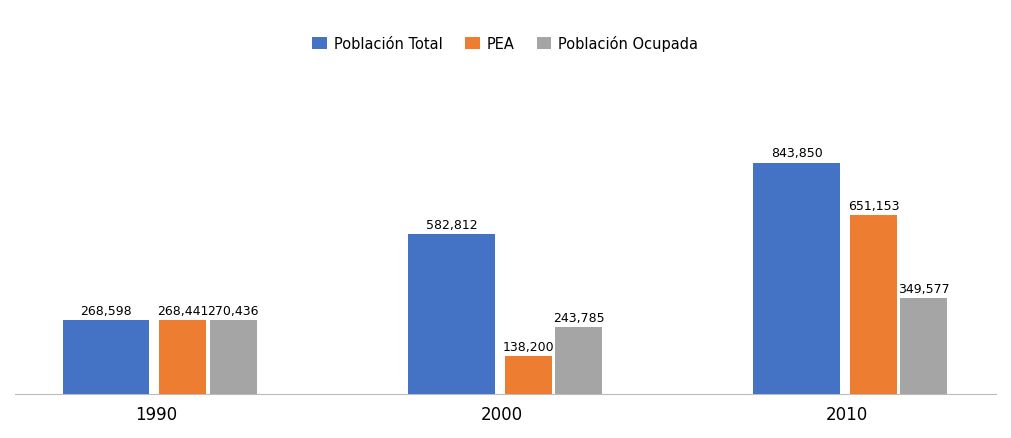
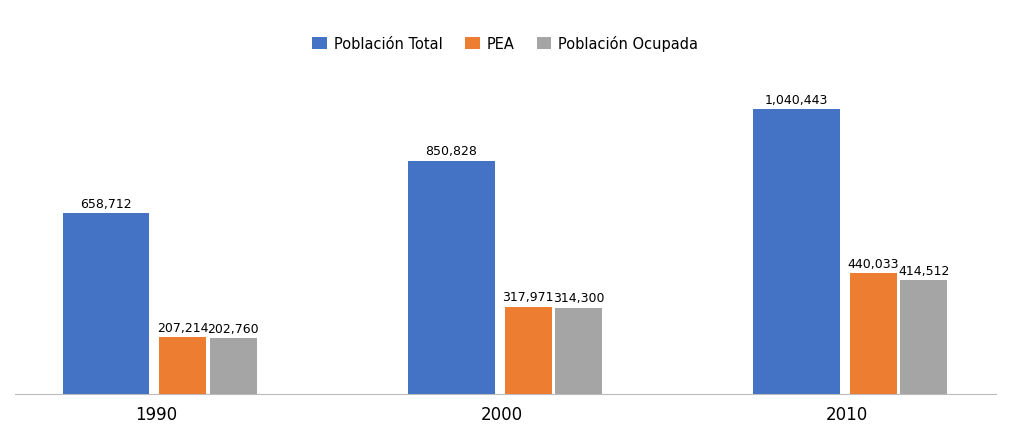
Población Total/1990: 268,598 -> 658,712
PEA/1990: 268,441 -> 207,214
Población Ocupada/1990: 270,436 -> 202,760
Población Total/2000: 582,812 -> 850,828
PEA/2000: 138,200 -> 317,971
Población Ocupada/2000: 243,785 -> 314,300
Población Total/2010: 843,850 -> 1,040,443
PEA/2010: 651,153 -> 440,033
Población Ocupada/2010: 349,577 -> 414,512
